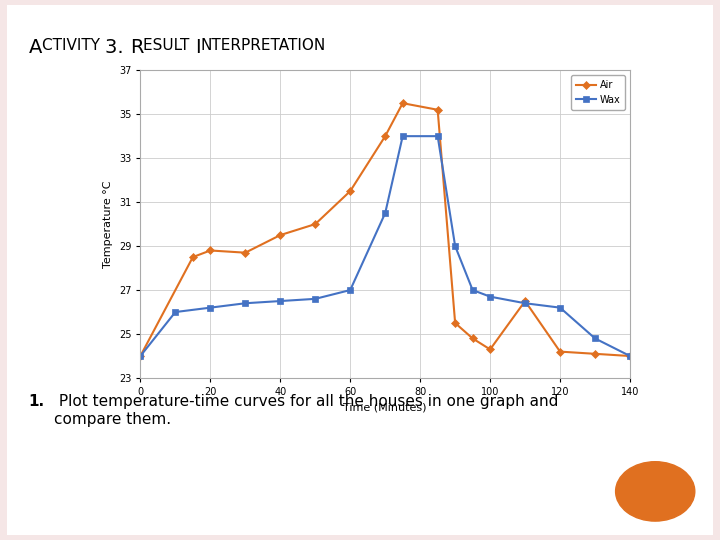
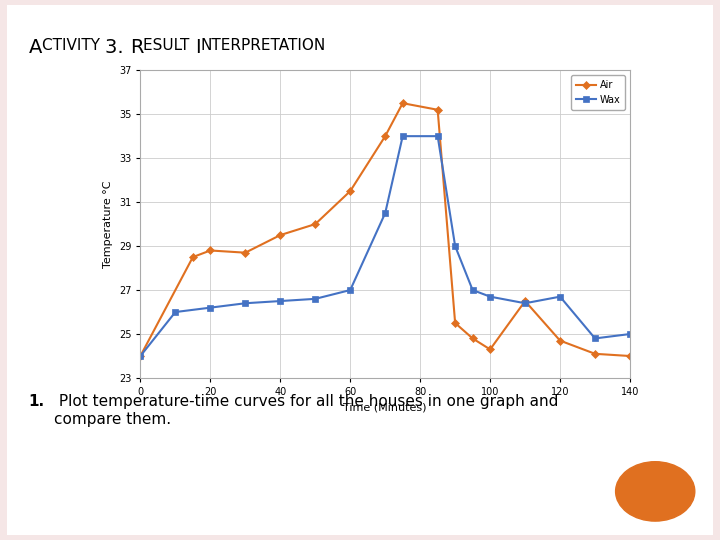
Air/120: 24.2 -> 24.7
Wax/120: 26.2 -> 26.7
Wax/140: 24.0 -> 25.0
